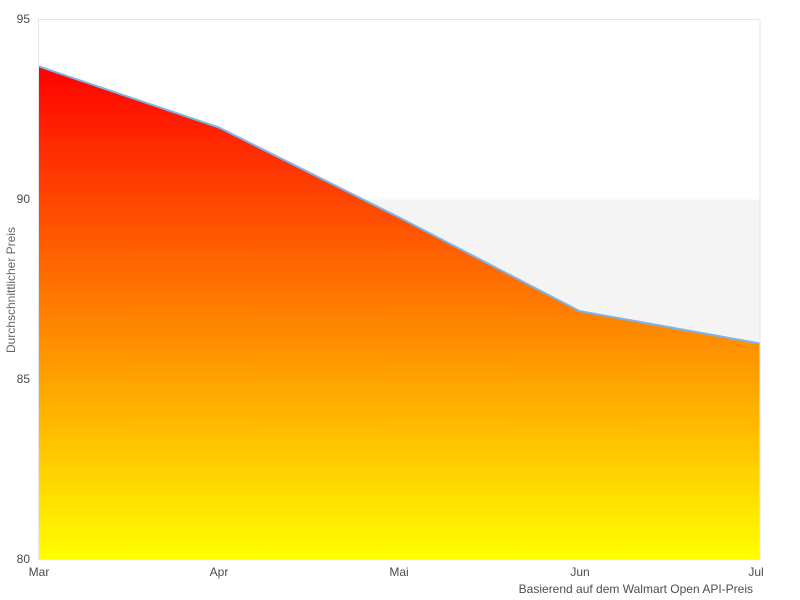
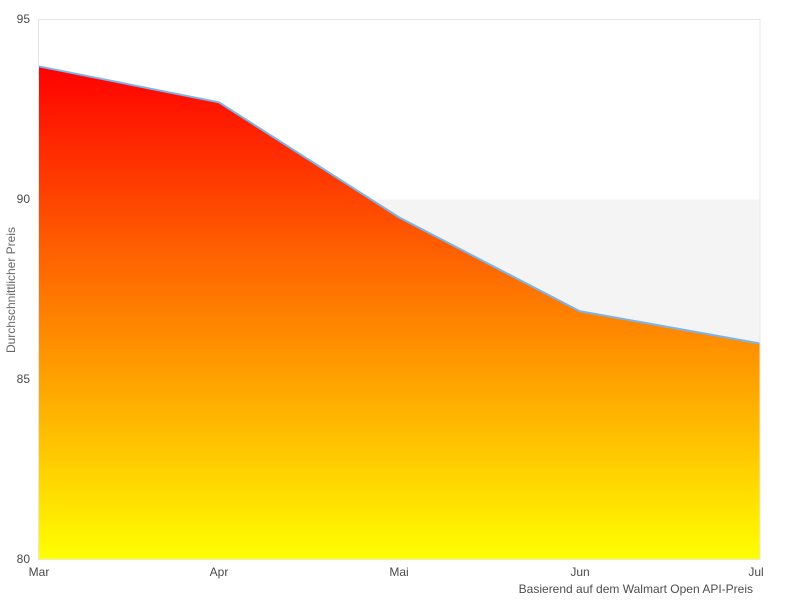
Apr: 92.0 -> 92.7
